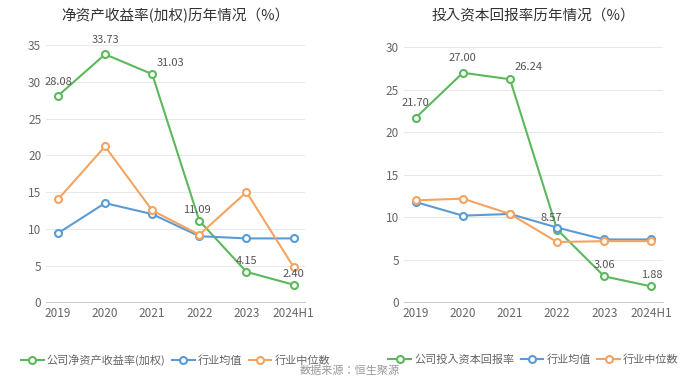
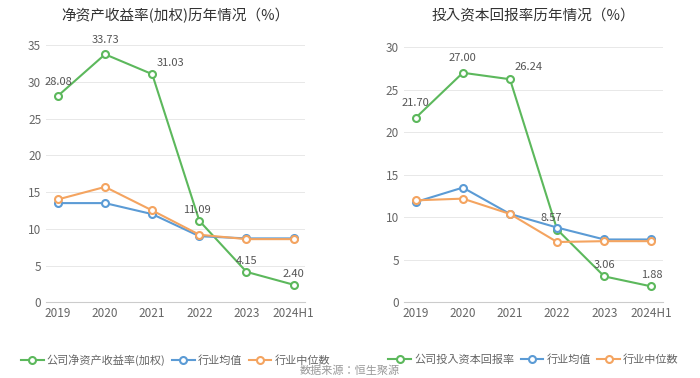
净资产收益率(加权)历年情况（%）/行业均值/2019: 9.4 -> 13.5
净资产收益率(加权)历年情况（%）/行业中位数/2020: 21.2 -> 15.7
净资产收益率(加权)历年情况（%）/行业中位数/2023: 15.0 -> 8.6
净资产收益率(加权)历年情况（%）/行业中位数/2024H1: 4.8 -> 8.6
投入资本回报率历年情况（%）/行业均值/2020: 10.2 -> 13.5
